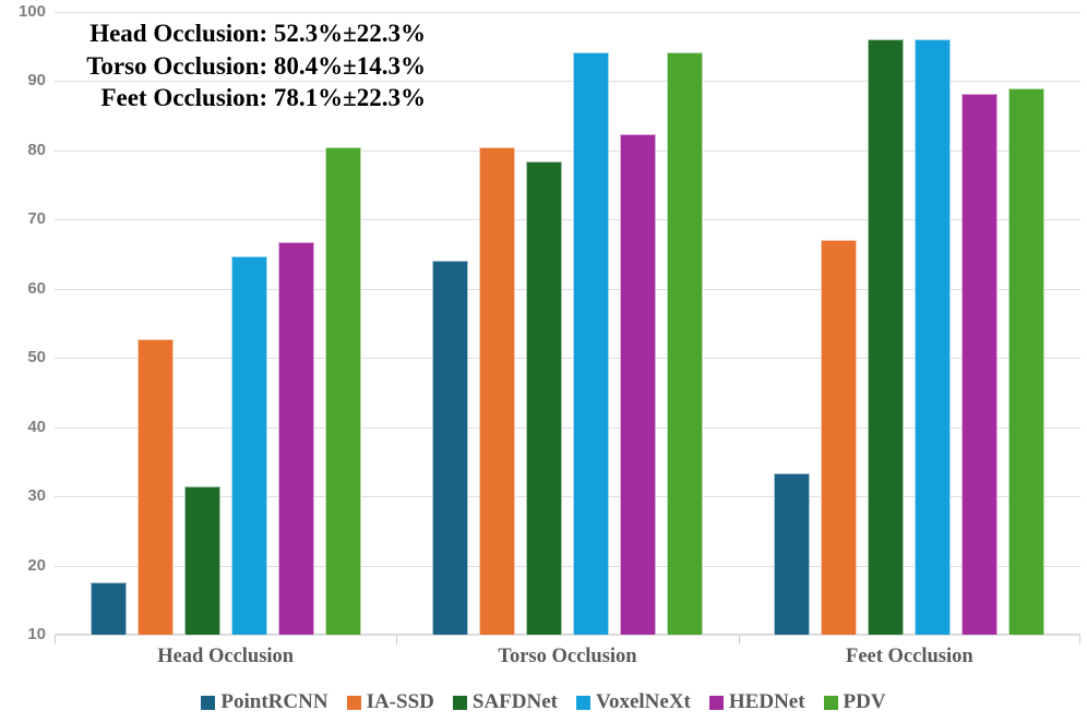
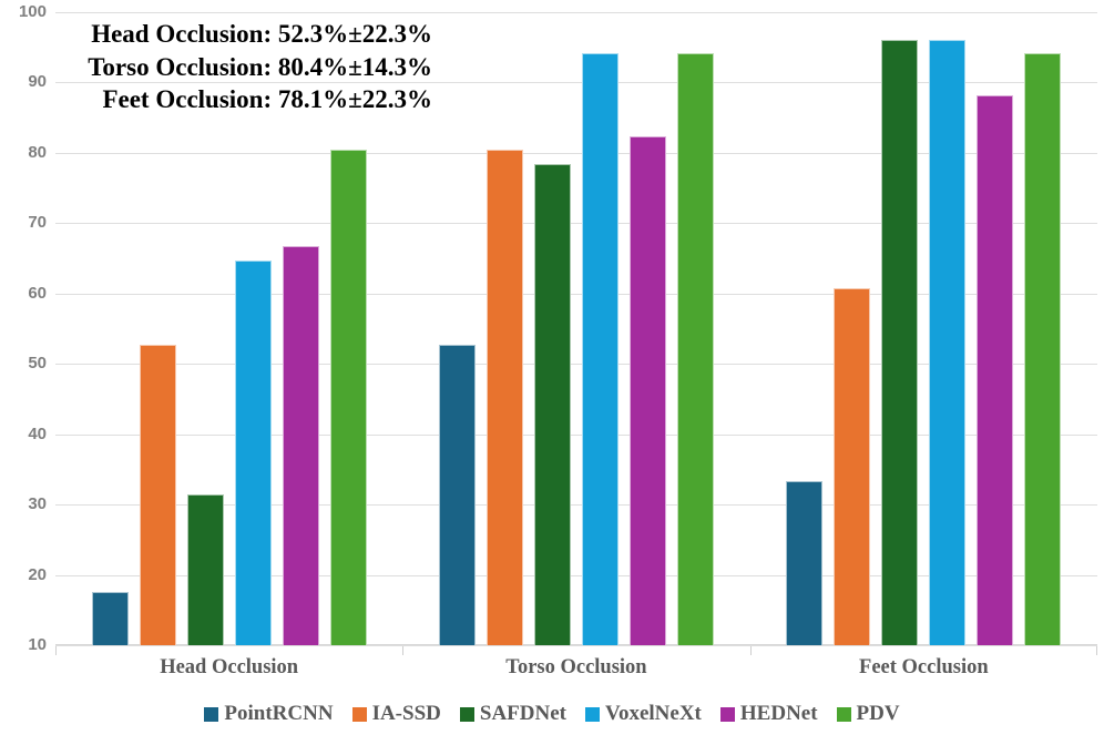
PointRCNN/Torso Occlusion: 64 -> 53
IA-SSD/Feet Occlusion: 67 -> 61
PDV/Feet Occlusion: 89 -> 94
